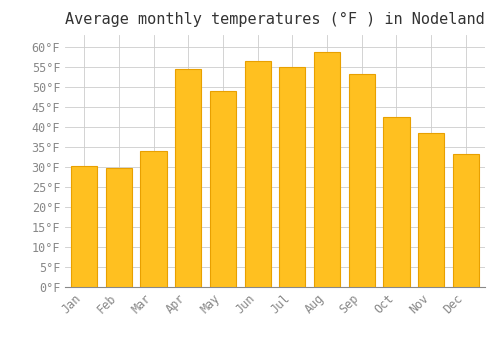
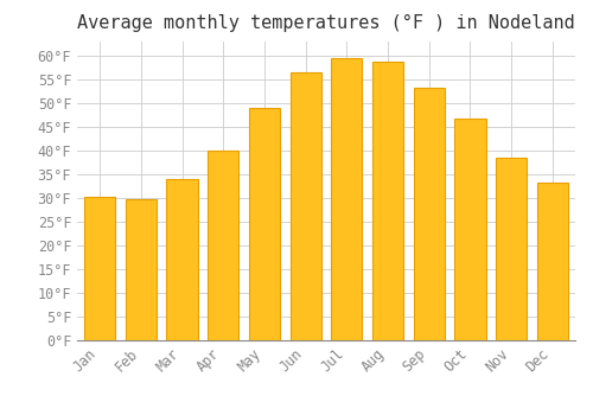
Apr: 54.5°F -> 40.0°F
Jul: 55.0°F -> 59.5°F
Oct: 42.5°F -> 46.8°F
